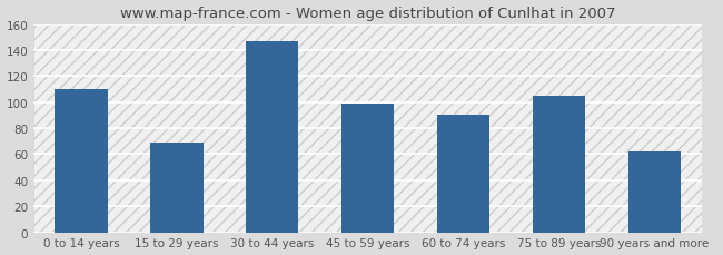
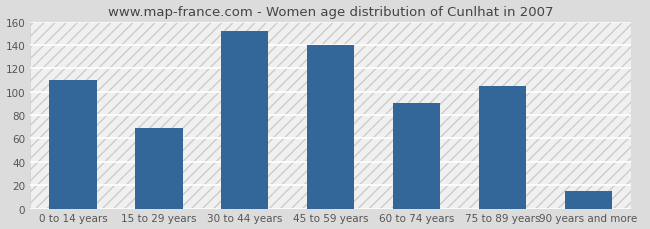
30 to 44 years: 147 -> 152
45 to 59 years: 99 -> 140
90 years and more: 62 -> 15
